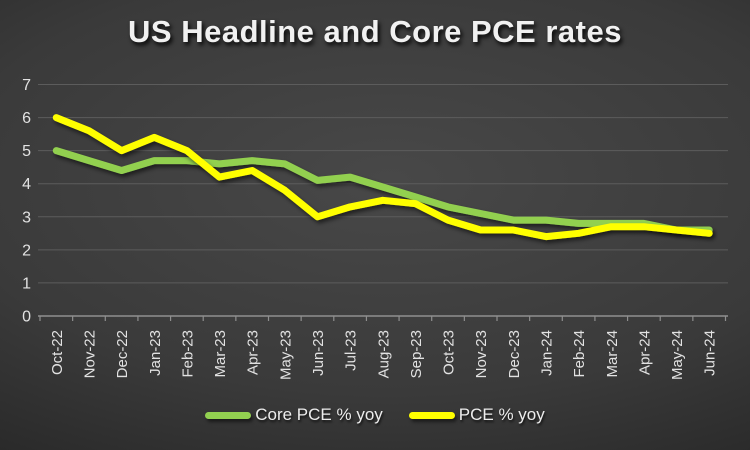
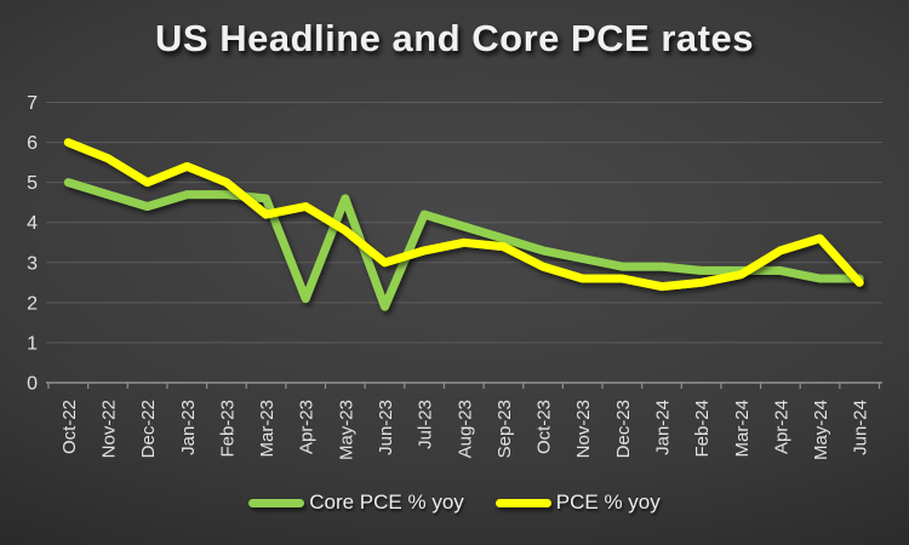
Core PCE % yoy/Apr-23: 4.7 -> 2.1
Core PCE % yoy/Jun-23: 4.1 -> 1.9
PCE % yoy/Apr-24: 2.7 -> 3.3
PCE % yoy/May-24: 2.6 -> 3.6
